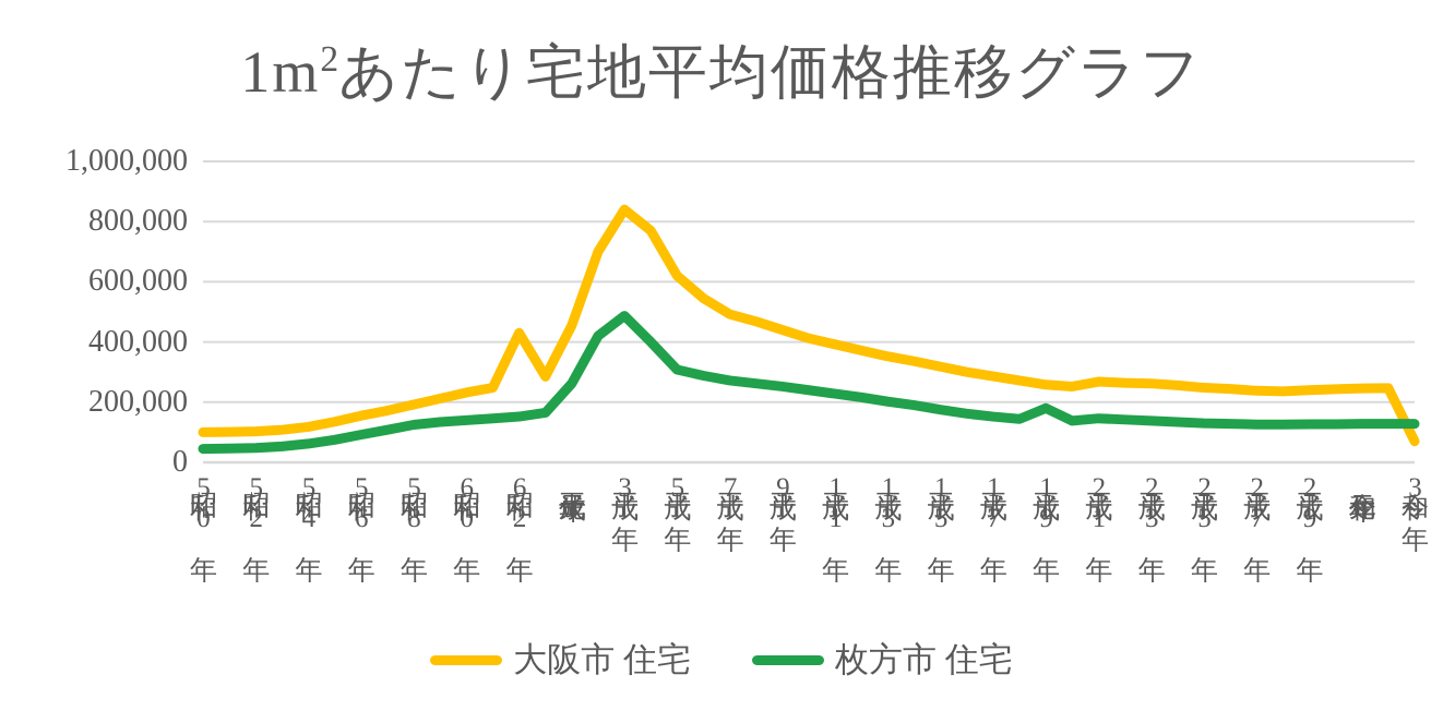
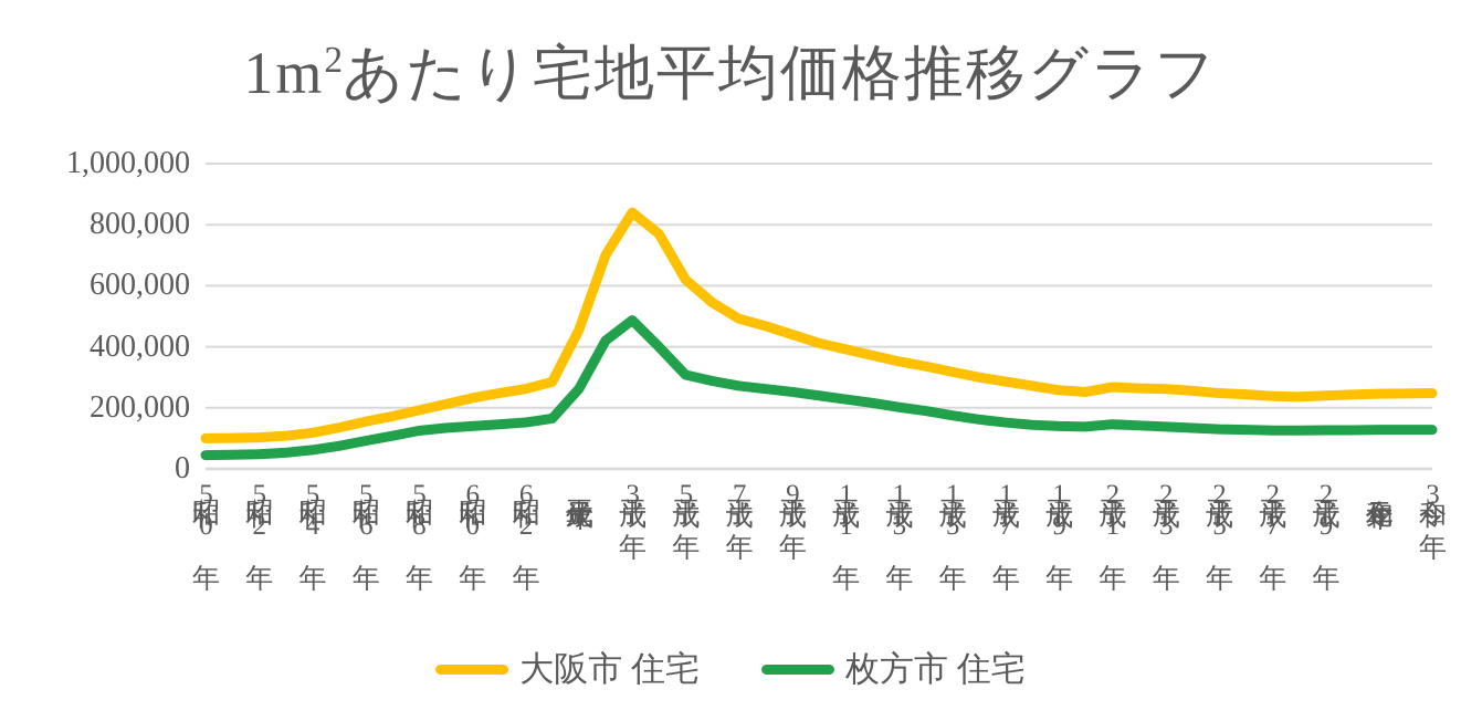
大阪市 住宅/昭和62年: 430000 -> 260000
枚方市 住宅/平成19年: 180000 -> 140000
大阪市 住宅/令和3年: 70000 -> 250000
